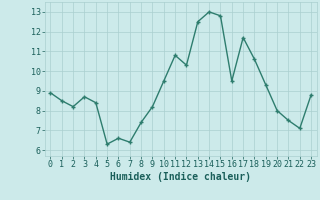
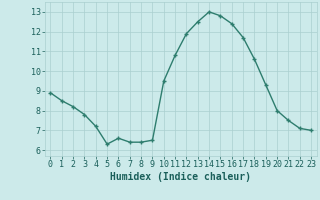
3: 8.7 -> 7.8
4: 8.4 -> 7.2
8: 7.4 -> 6.4
9: 8.2 -> 6.5
12: 10.3 -> 11.9
16: 9.5 -> 12.4
23: 8.8 -> 7.0
